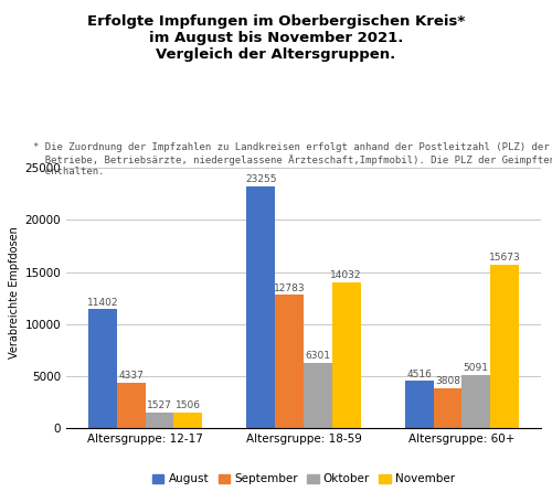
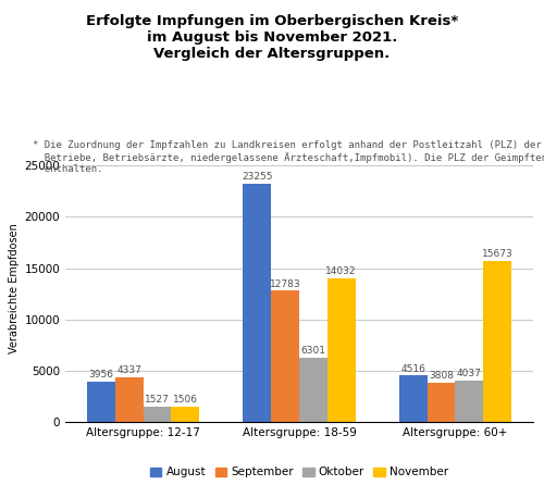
August/Altersgruppe: 12-17: 11402 -> 3956
Oktober/Altersgruppe: 60+: 5091 -> 4037
